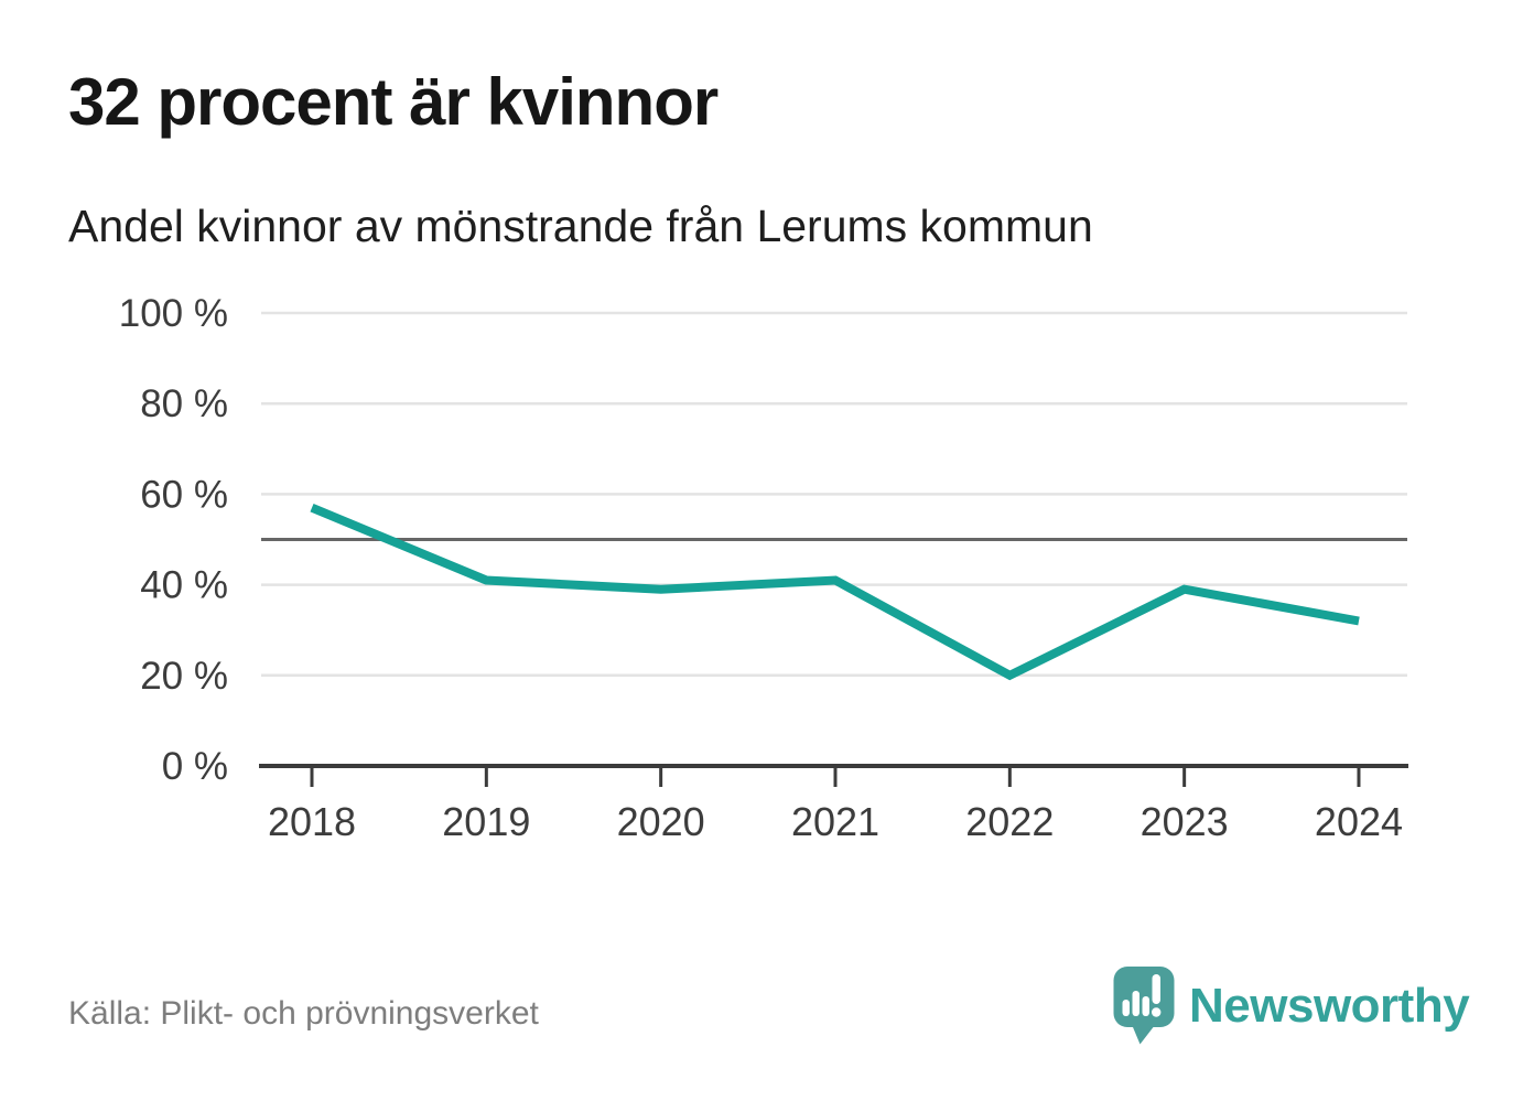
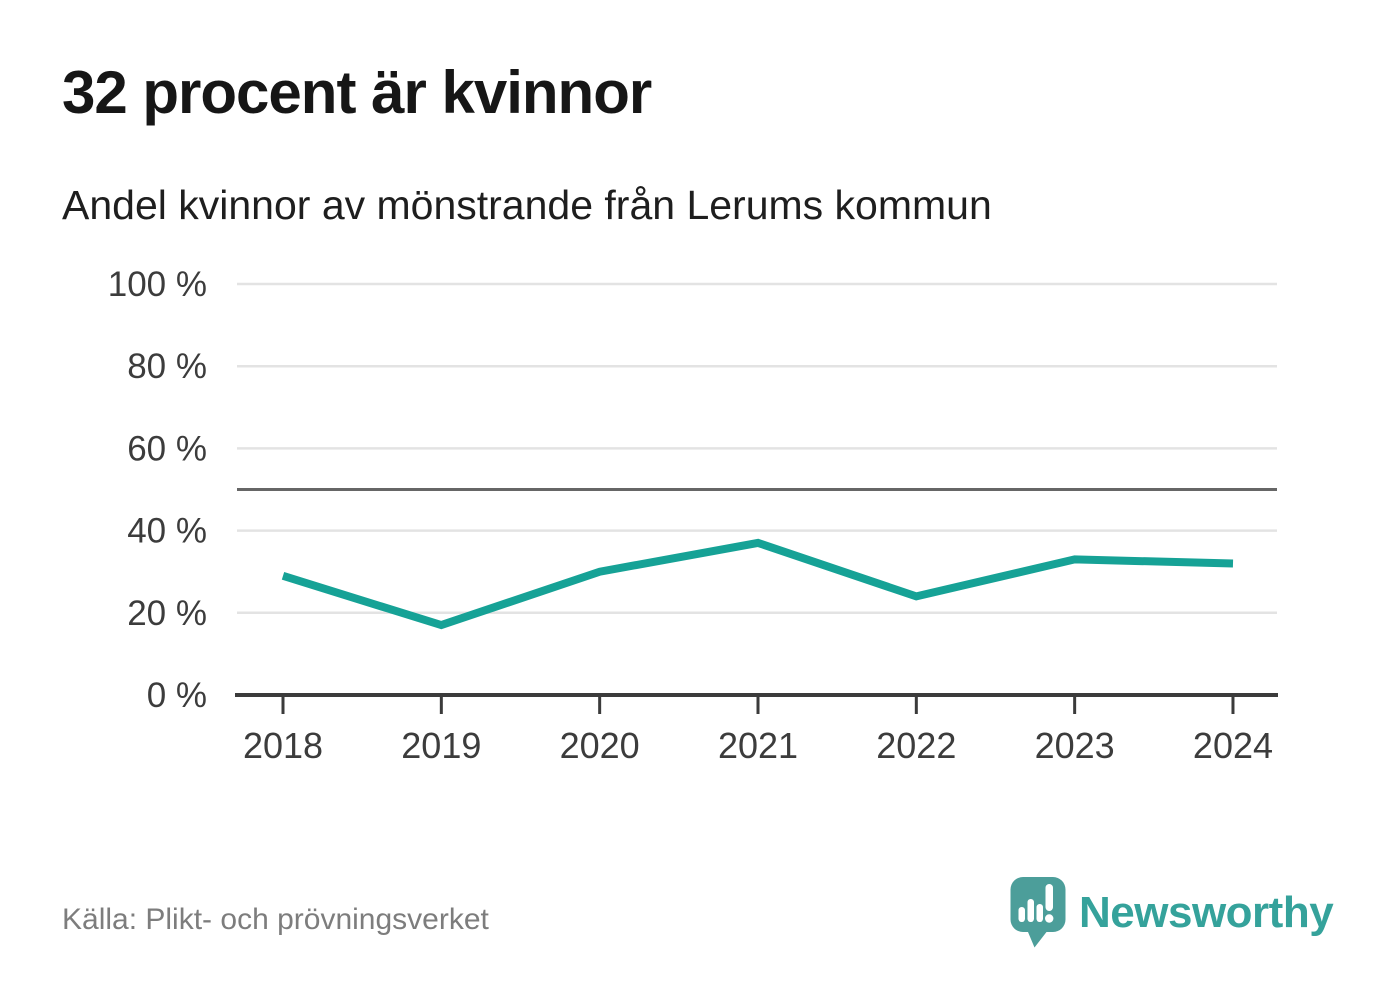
2018: 57% -> 29%
2019: 41% -> 17%
2020: 39% -> 30%
2021: 41% -> 37%
2022: 20% -> 24%
2023: 39% -> 33%
